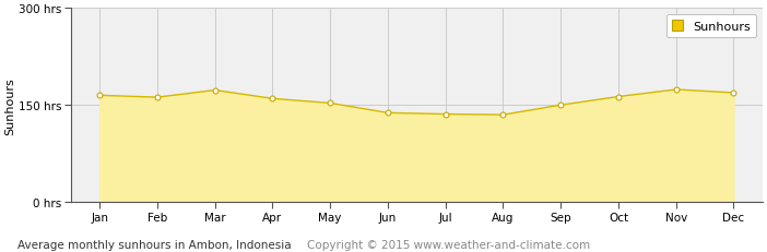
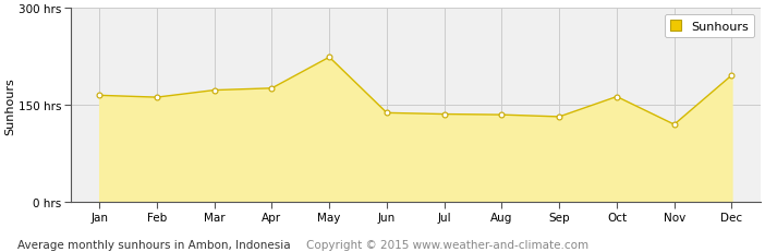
Apr: 160 hrs -> 176 hrs
May: 153 hrs -> 224 hrs
Sep: 150 hrs -> 132 hrs
Nov: 174 hrs -> 120 hrs
Dec: 169 hrs -> 196 hrs
